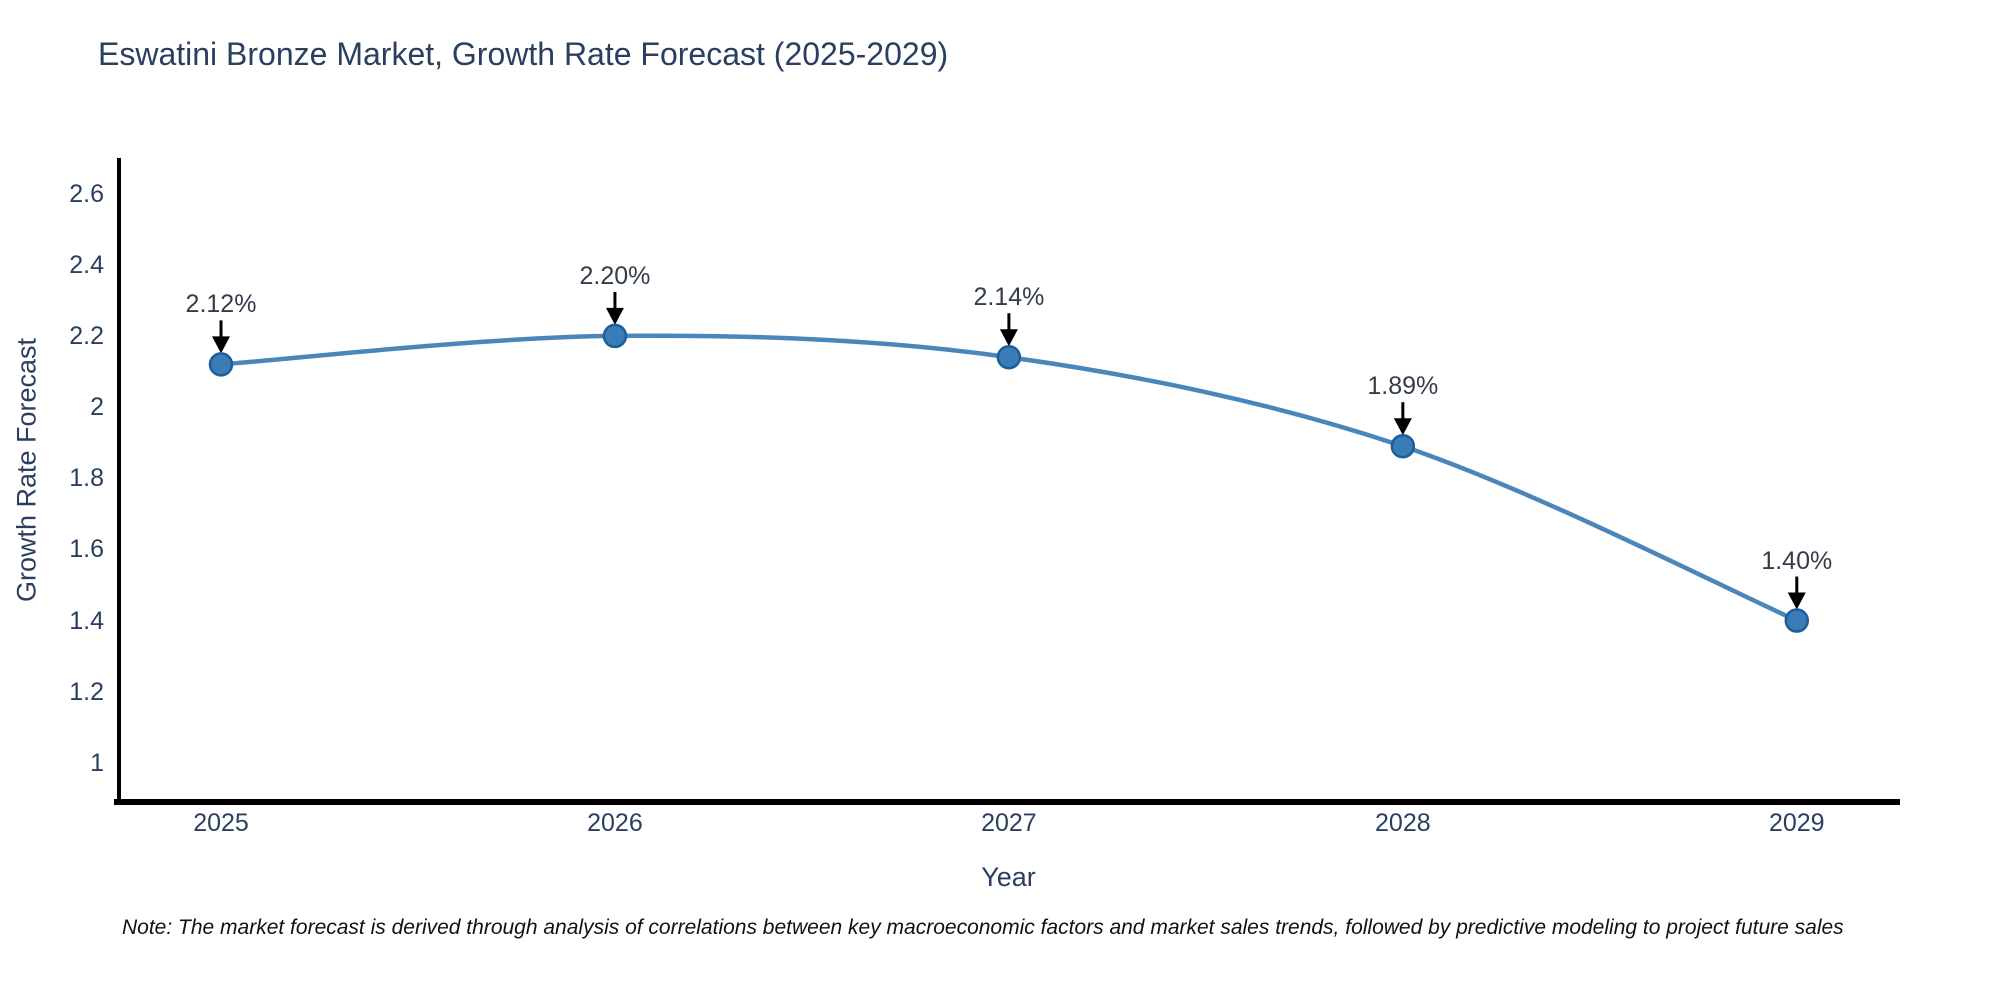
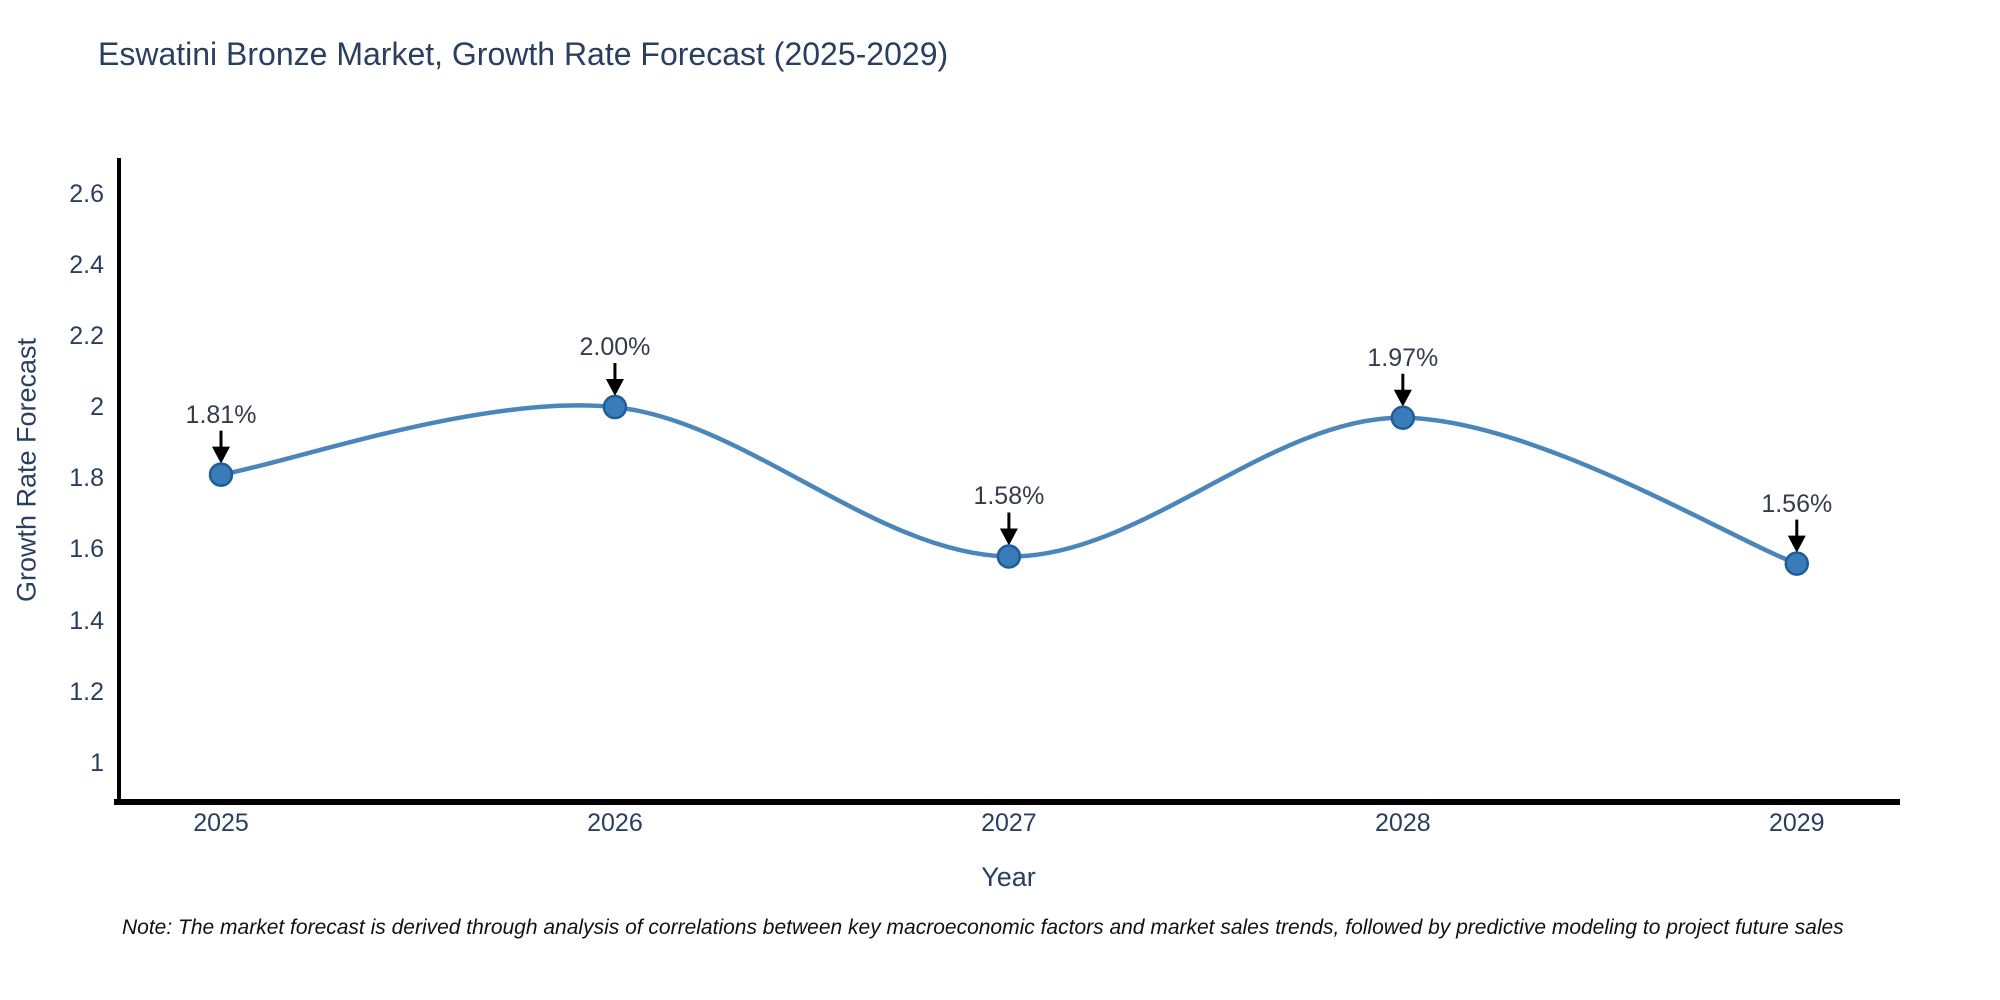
2025: 2.12% -> 1.81%
2026: 2.20% -> 2.00%
2027: 2.14% -> 1.58%
2028: 1.89% -> 1.97%
2029: 1.40% -> 1.56%
